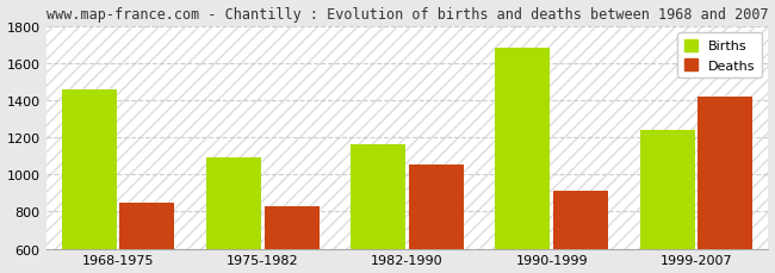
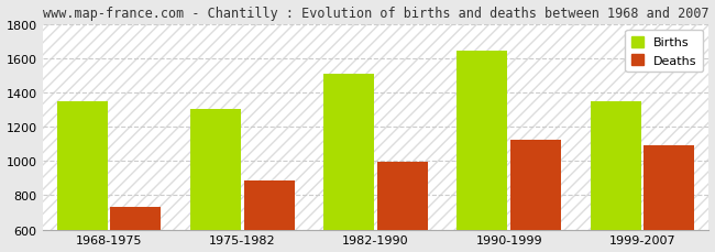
Births/1968-1975: 1460 -> 1340
Deaths/1968-1975: 850 -> 730
Births/1975-1982: 1090 -> 1300
Deaths/1975-1982: 830 -> 880
Births/1982-1990: 1160 -> 1510
Deaths/1982-1990: 1050 -> 1000
Births/1990-1999: 1680 -> 1640
Deaths/1990-1999: 910 -> 1120
Births/1999-2007: 1240 -> 1340
Deaths/1999-2007: 1420 -> 1090
